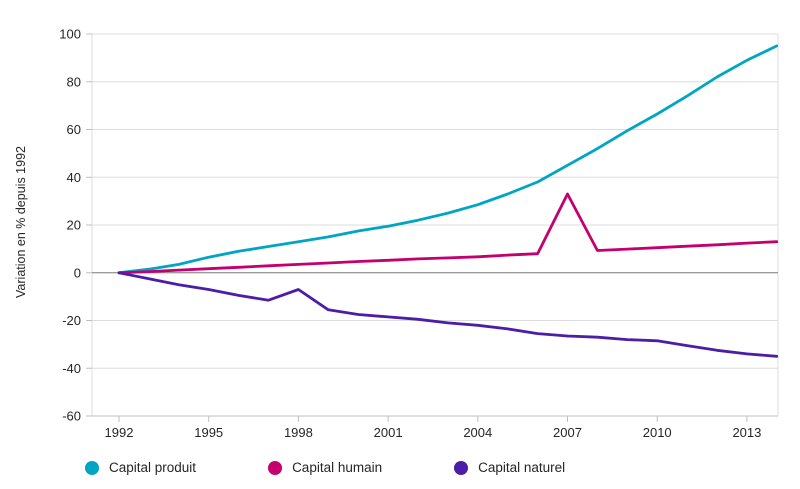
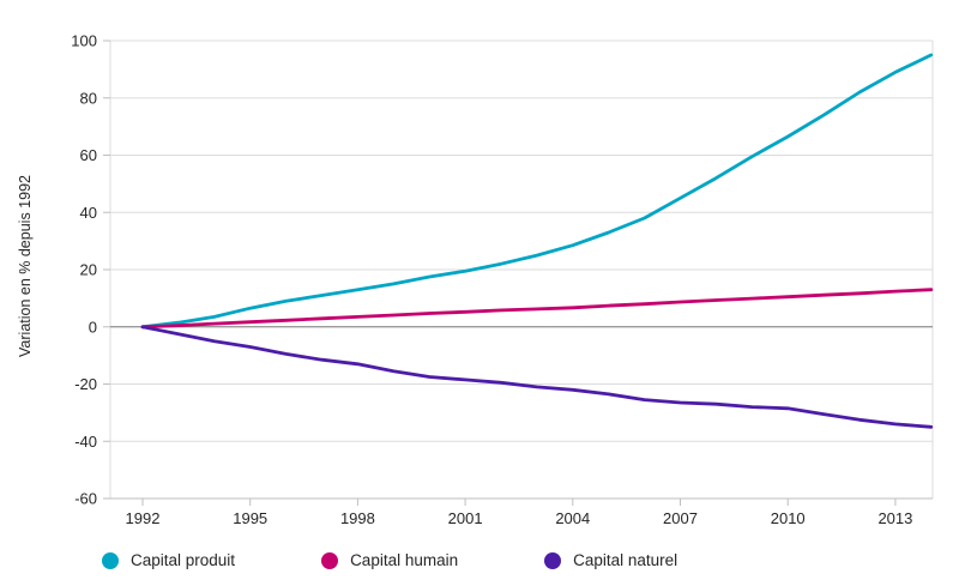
Capital naturel/1998: -7 -> -13
Capital humain/2007: 33 -> 9
